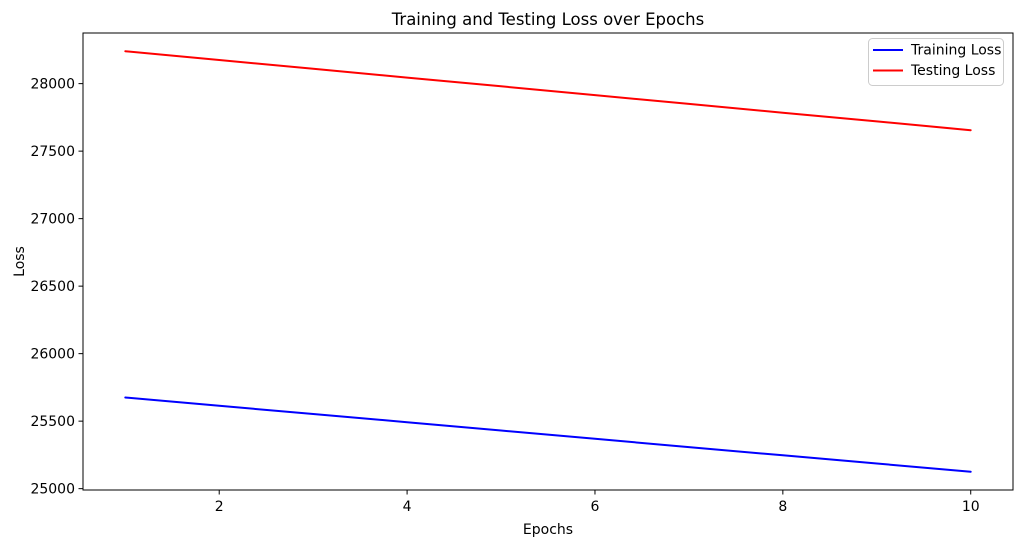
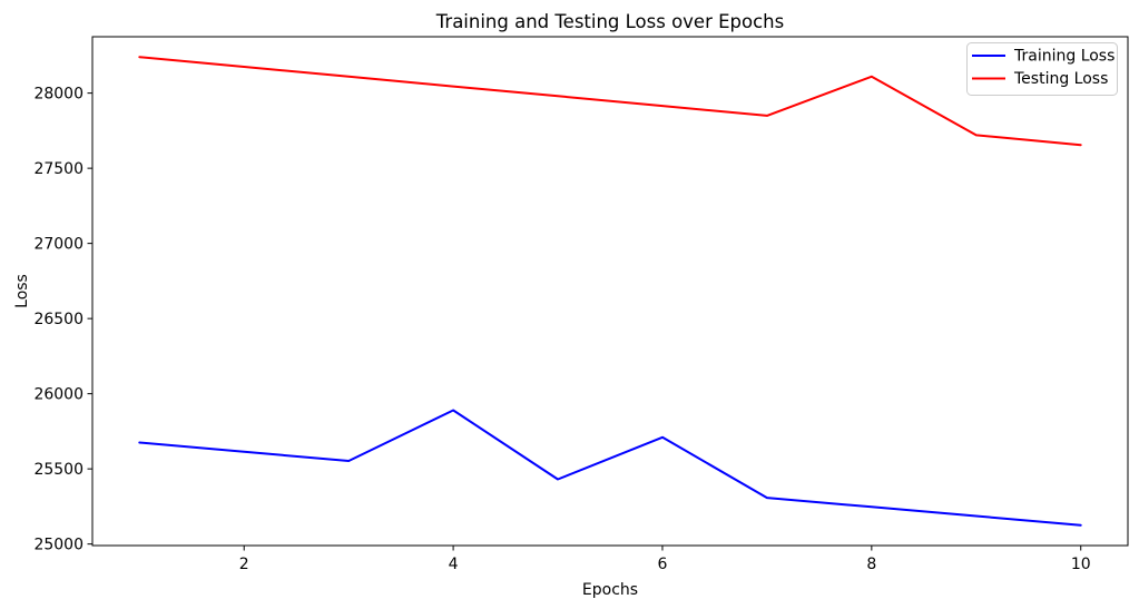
Training Loss/4: 25490 -> 25890
Training Loss/6: 25370 -> 25710
Testing Loss/8: 27780 -> 28110
